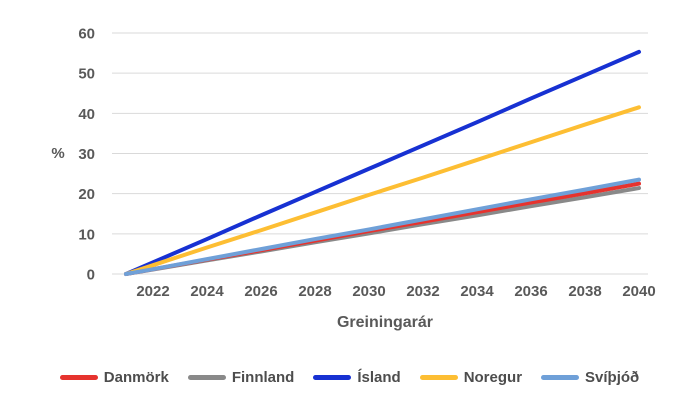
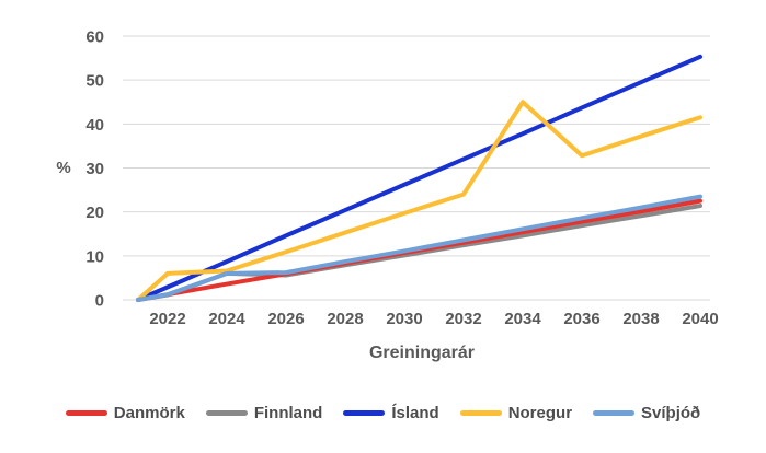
Noregur/2022: 2 -> 6
Finnland/2024: 3 -> 6
Svíþjóð/2024: 4 -> 6
Noregur/2034: 28 -> 45
